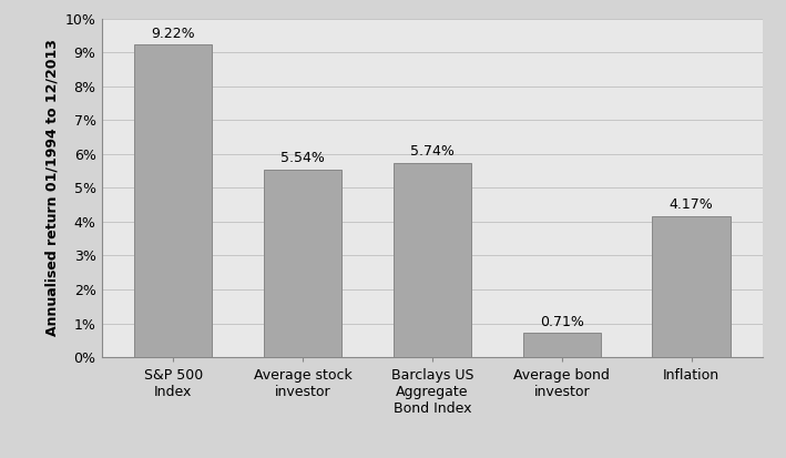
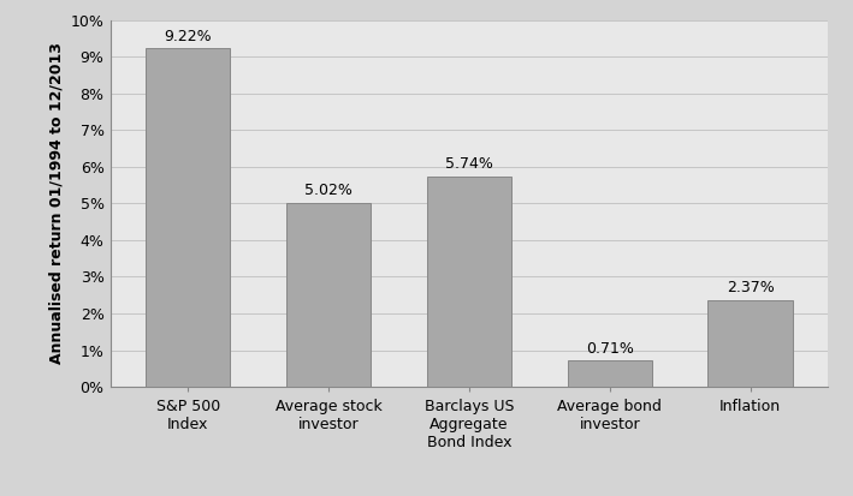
Average stock investor: 5.54% -> 5.02%
Inflation: 4.17% -> 2.37%
